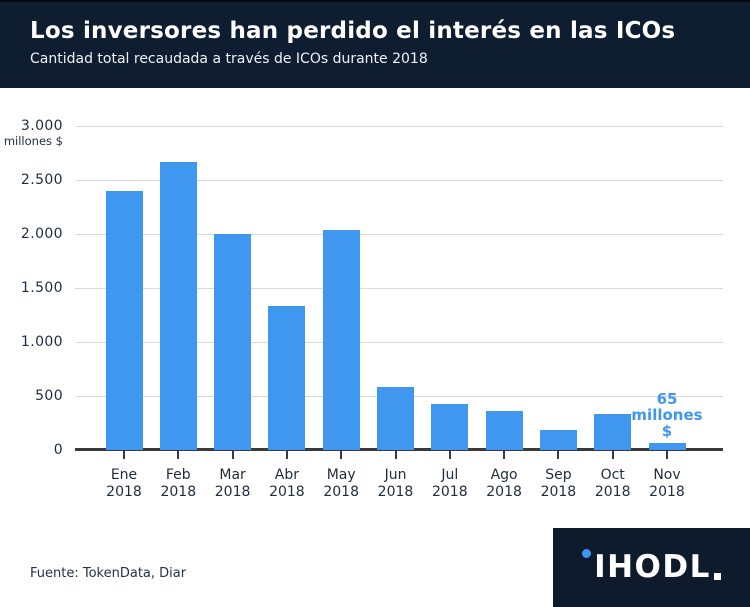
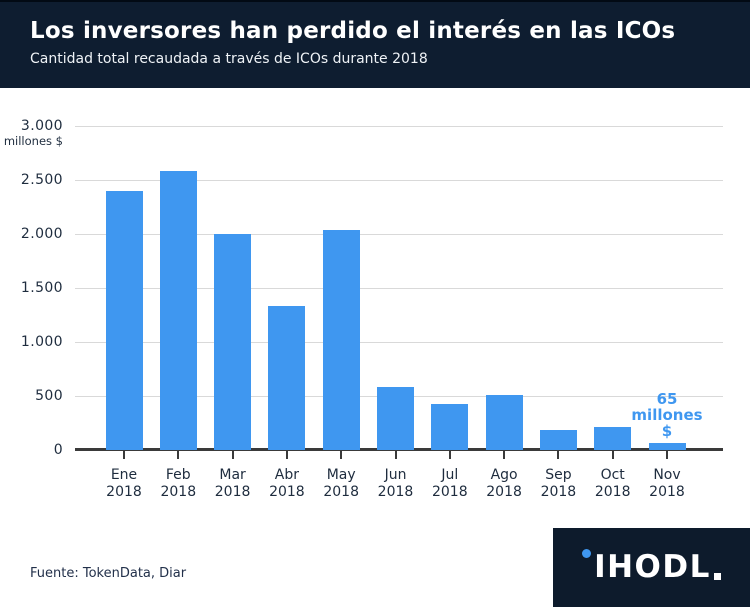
Feb 2018: 2670 -> 2580
Ago 2018: 360 -> 500
Oct 2018: 330 -> 210
